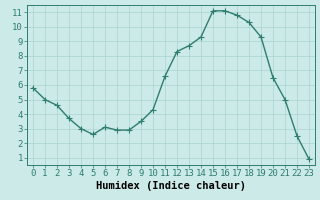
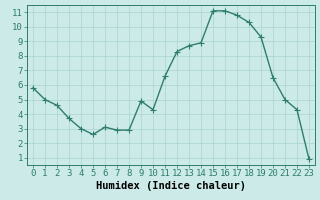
9: 3.5 -> 4.9
14: 9.3 -> 8.9
22: 2.5 -> 4.3
